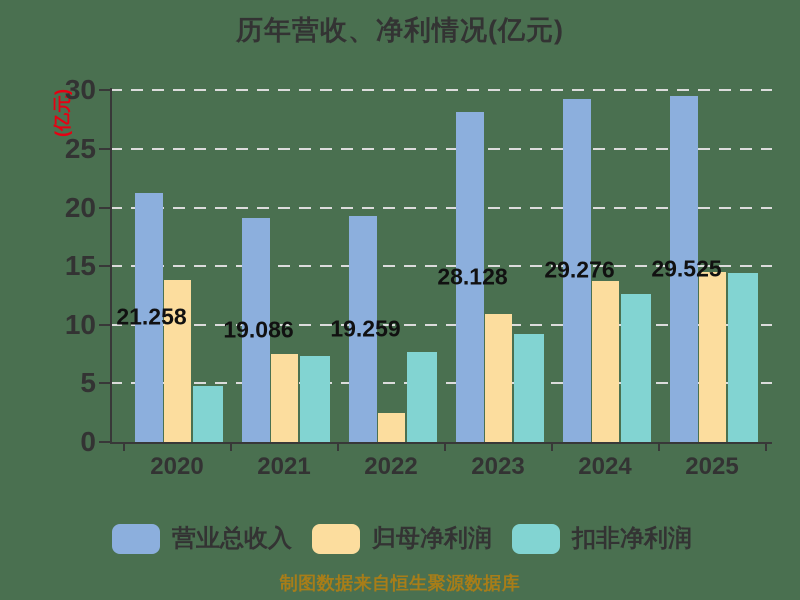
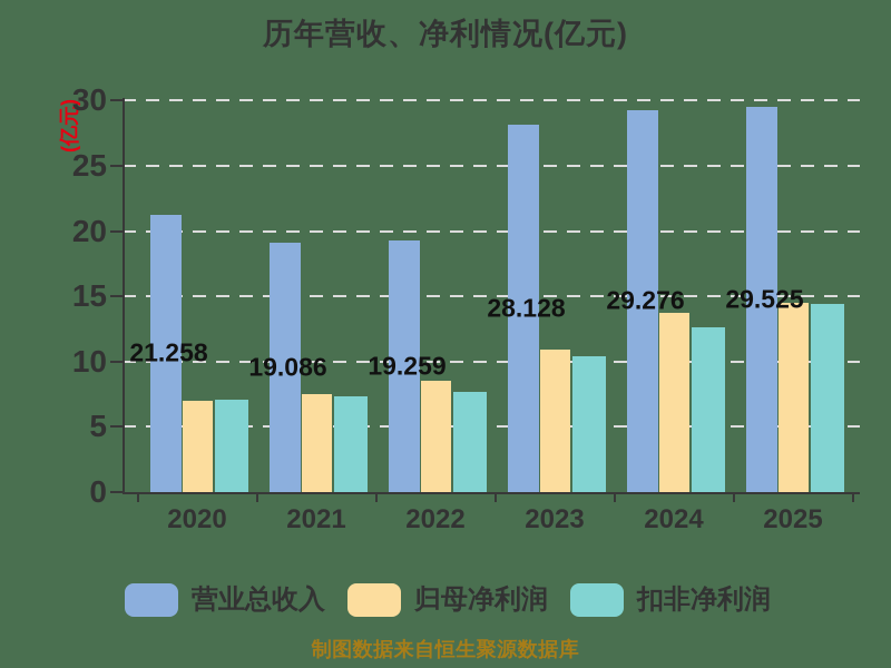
归母净利润/2020: 13.8 -> 7.0
扣非净利润/2020: 4.8 -> 7.1
归母净利润/2022: 2.5 -> 8.5
扣非净利润/2023: 9.2 -> 10.4
